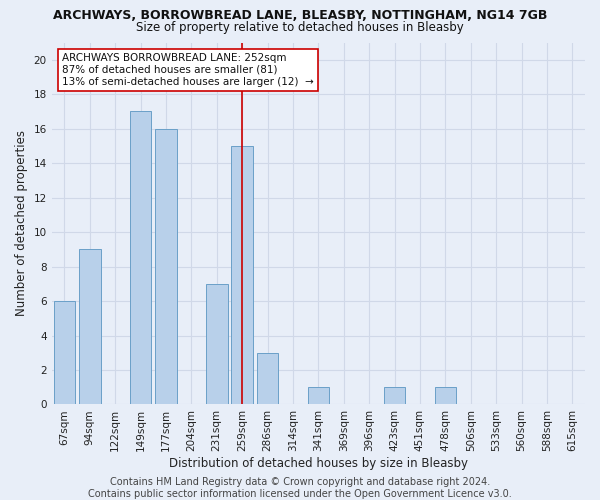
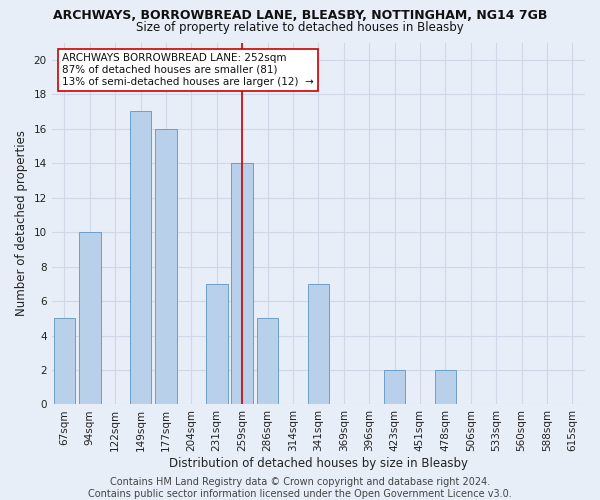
67sqm: 6 -> 5
94sqm: 9 -> 10
259sqm: 15 -> 14
286sqm: 3 -> 5
341sqm: 1 -> 7
423sqm: 1 -> 2
478sqm: 1 -> 2
